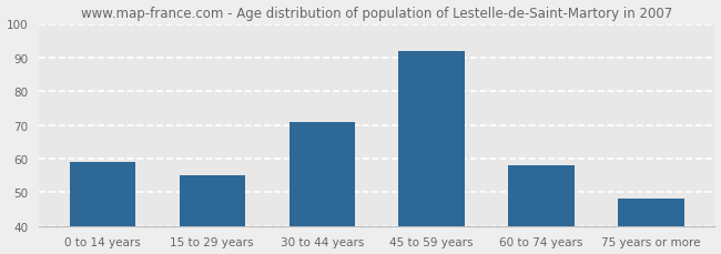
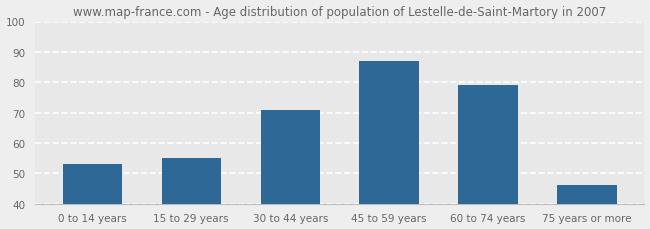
0 to 14 years: 59 -> 53
45 to 59 years: 92 -> 87
60 to 74 years: 58 -> 79
75 years or more: 48 -> 46
